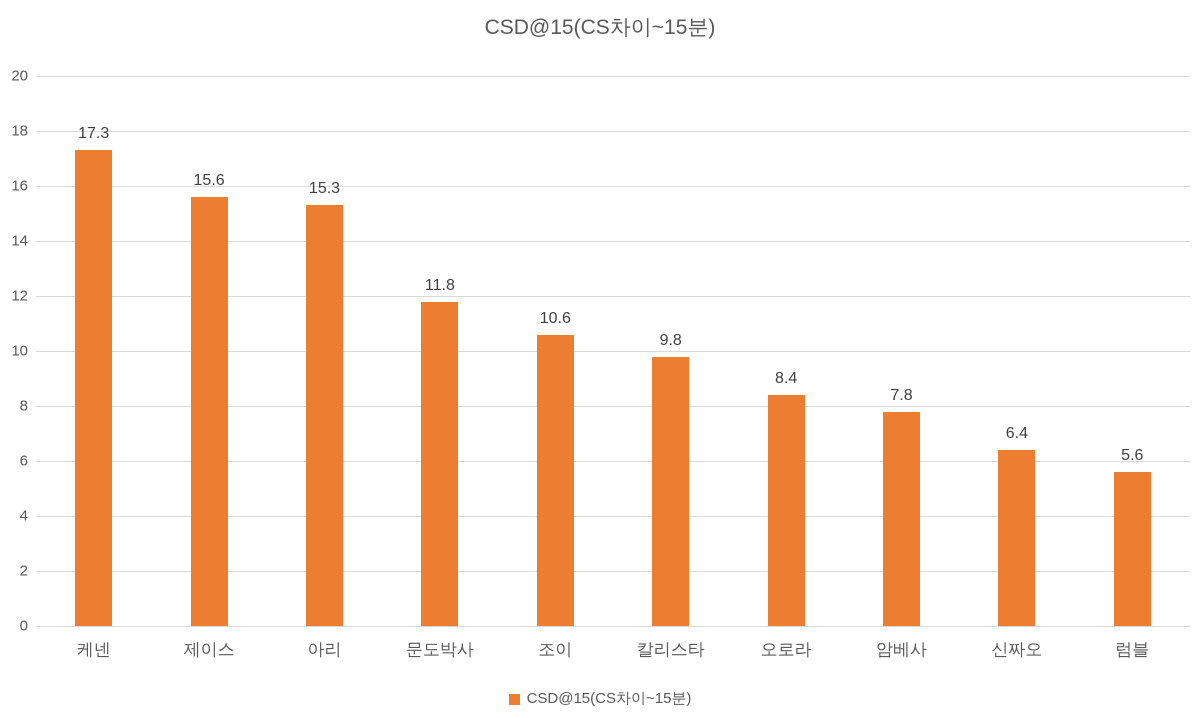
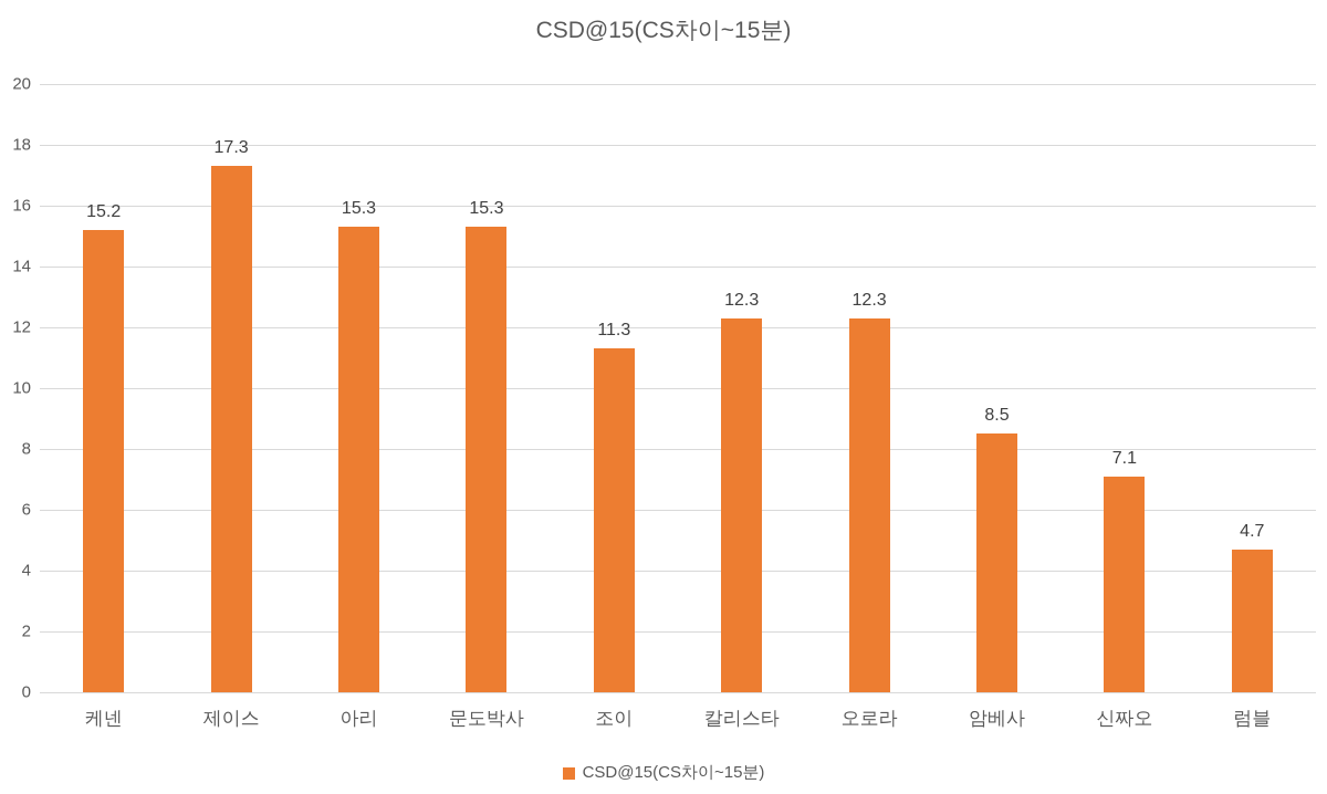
케넨: 17.3 -> 15.2
제이스: 15.6 -> 17.3
문도박사: 11.8 -> 15.3
조이: 10.6 -> 11.3
칼리스타: 9.8 -> 12.3
오로라: 8.4 -> 12.3
암베사: 7.8 -> 8.5
신짜오: 6.4 -> 7.1
럼블: 5.6 -> 4.7
